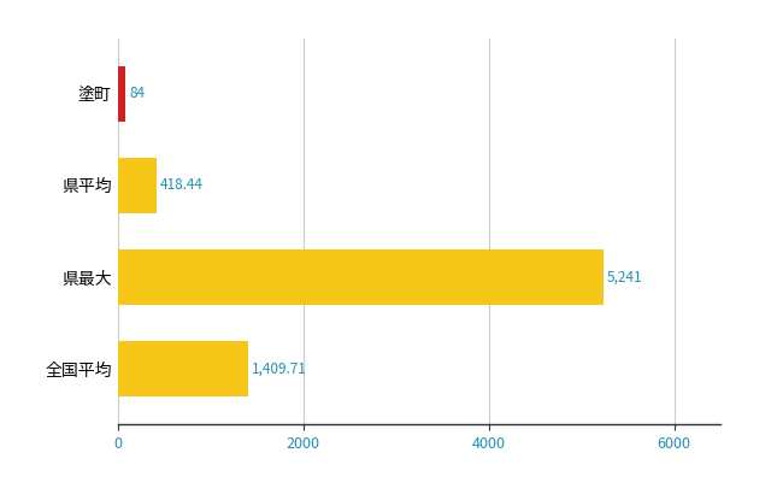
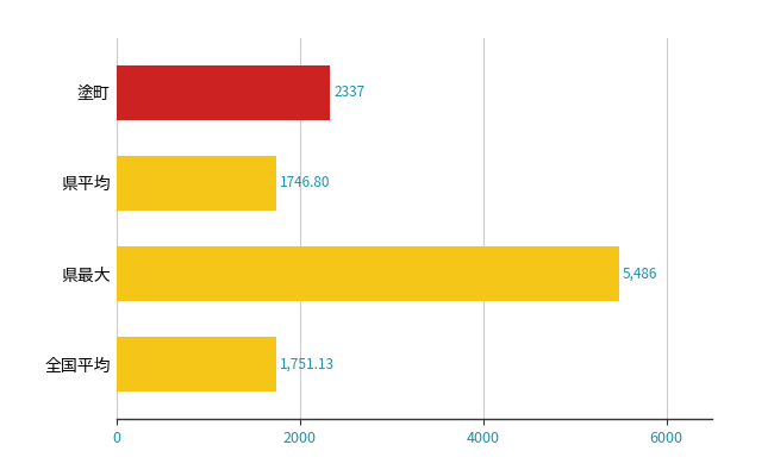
塗町: 84 -> 2337
県平均: 418.44 -> 1746.80
県最大: 5,241 -> 5,486
全国平均: 1,409.71 -> 1,751.13
